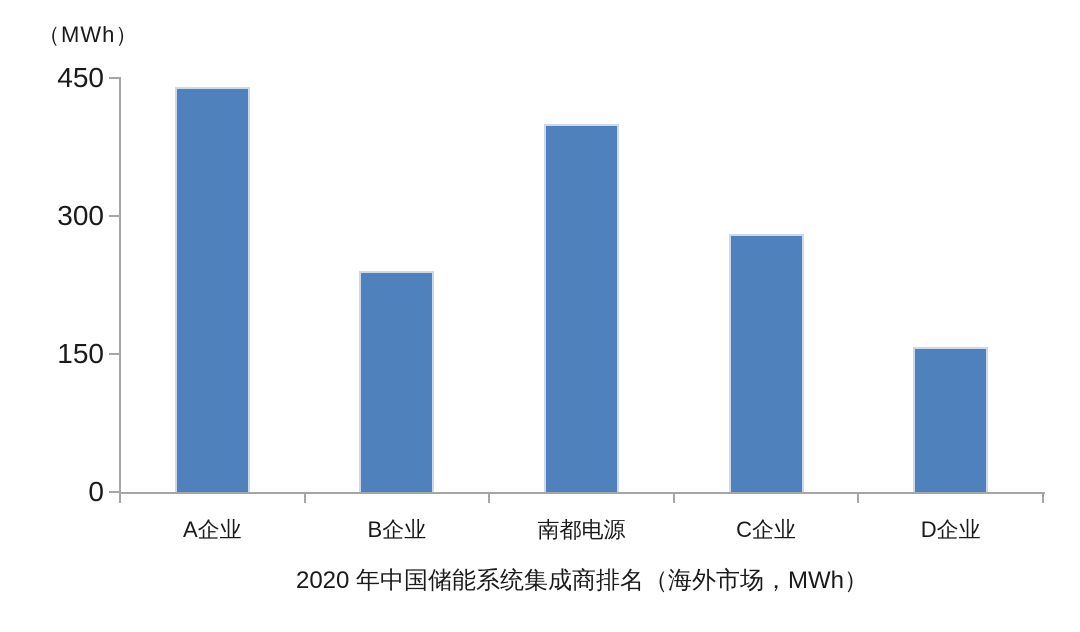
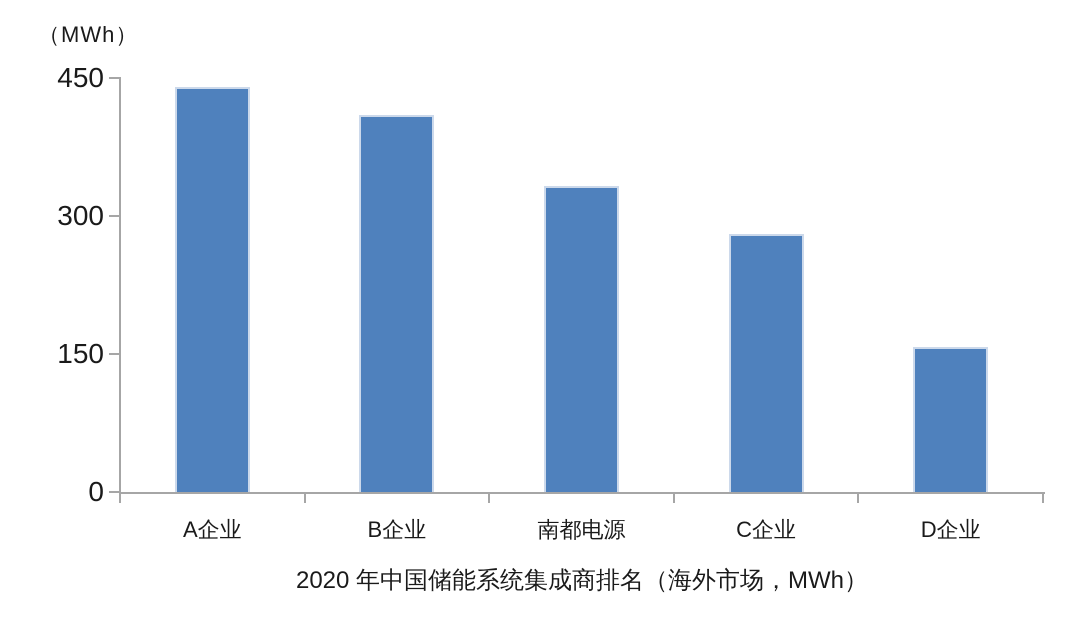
B企业: 240 -> 410
南都电源: 400 -> 330
